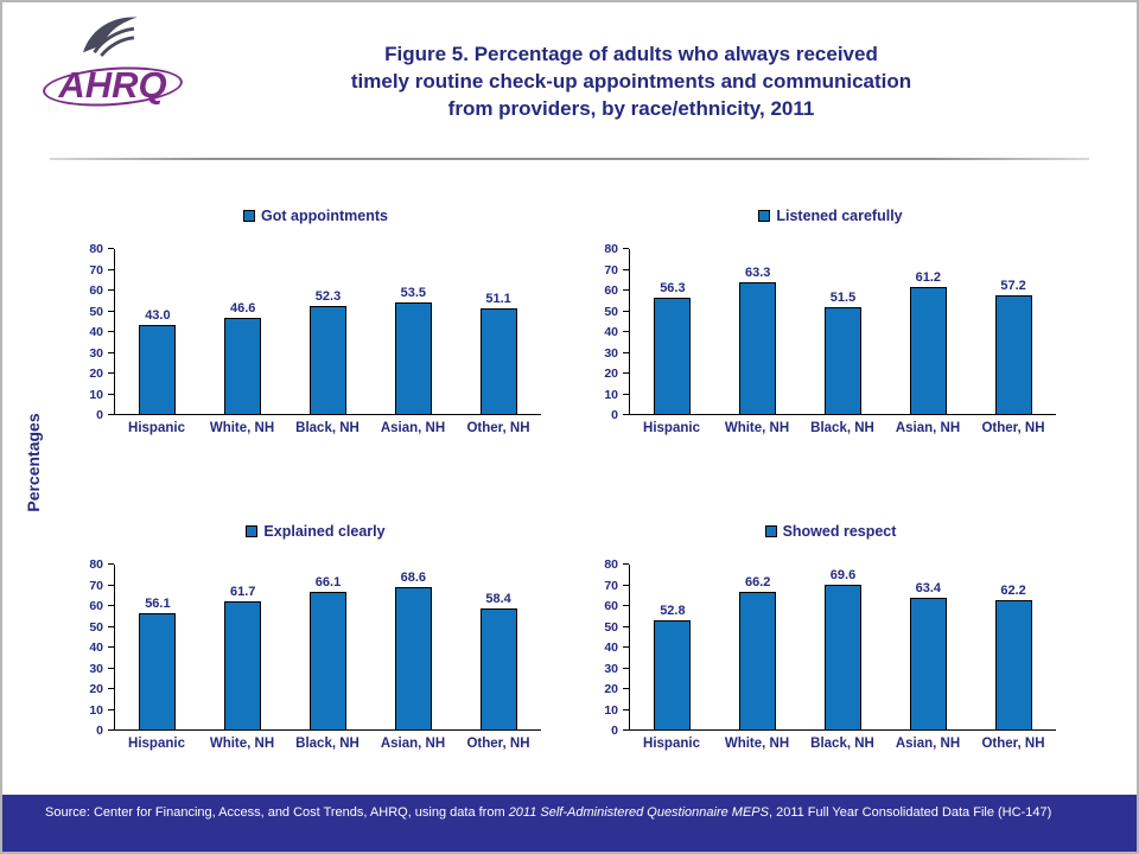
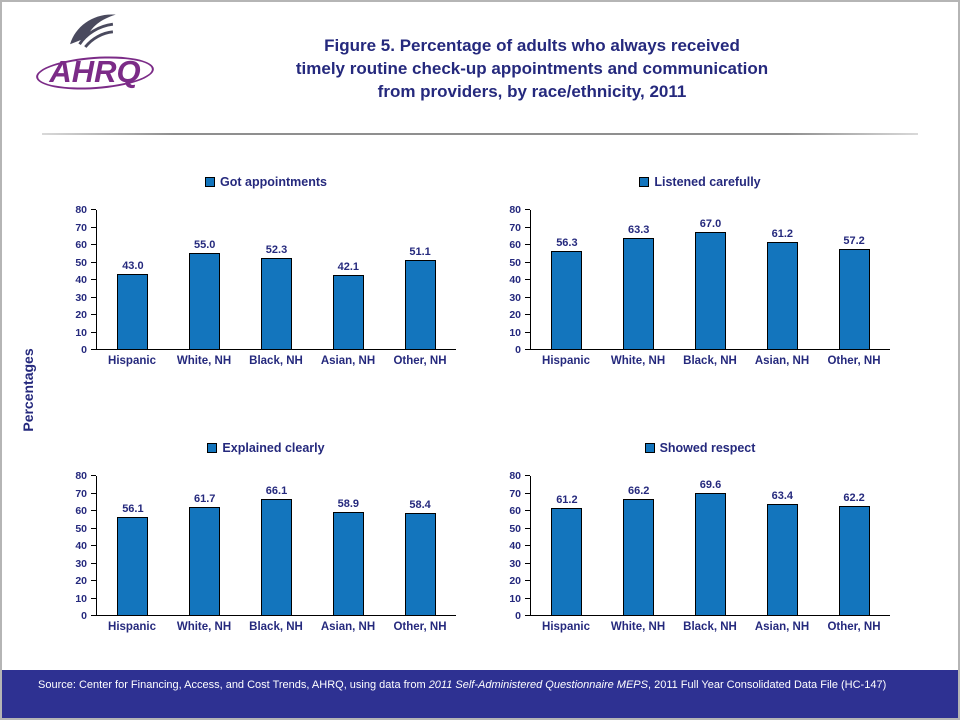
Got appointments/White, NH: 46.6 -> 55.0
Got appointments/Asian, NH: 53.5 -> 42.1
Listened carefully/Black, NH: 51.5 -> 67.0
Explained clearly/Asian, NH: 68.6 -> 58.9
Showed respect/Hispanic: 52.8 -> 61.2
